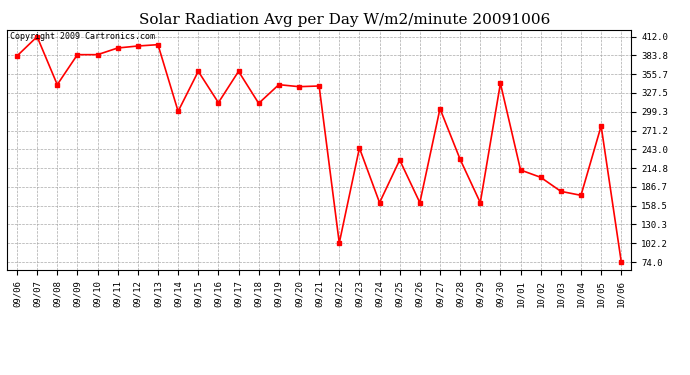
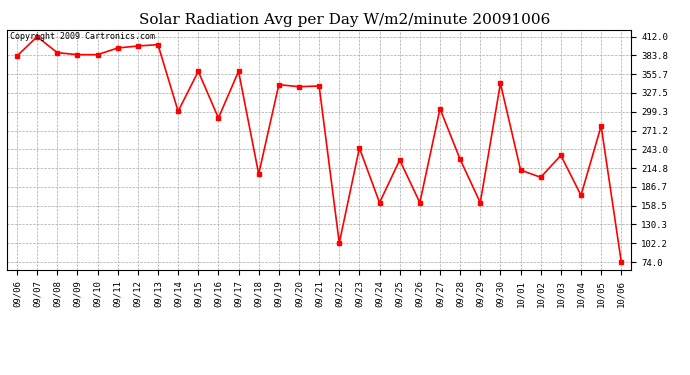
09/08: 340 -> 388
09/16: 313 -> 290
09/18: 312 -> 206
10/03: 180 -> 234
